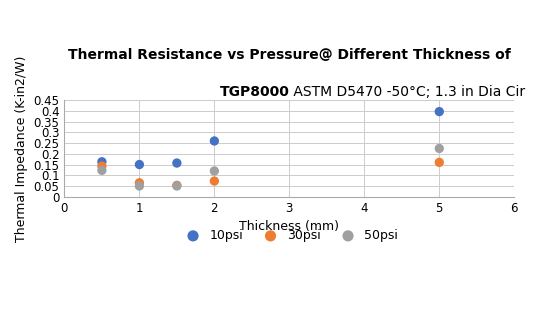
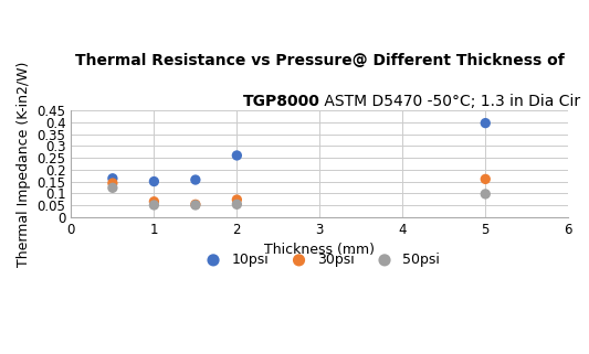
50psi/2: 0.120 -> 0.053
50psi/5: 0.225 -> 0.097
